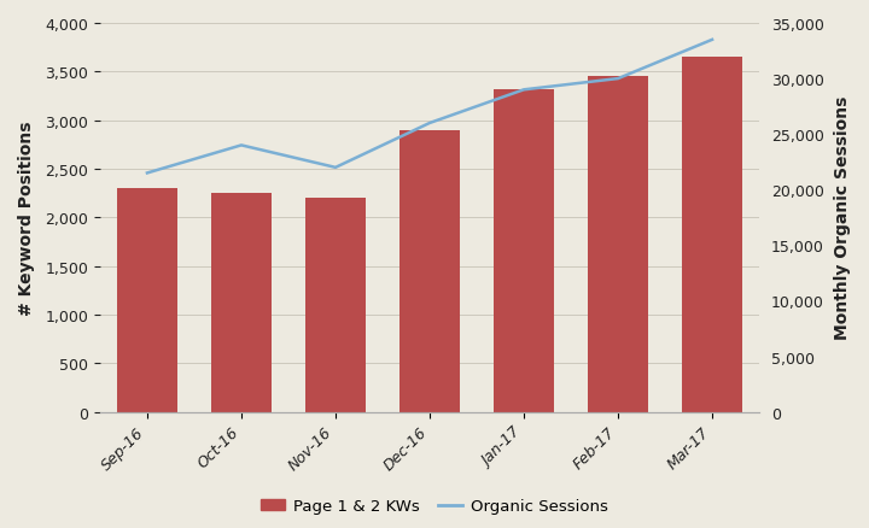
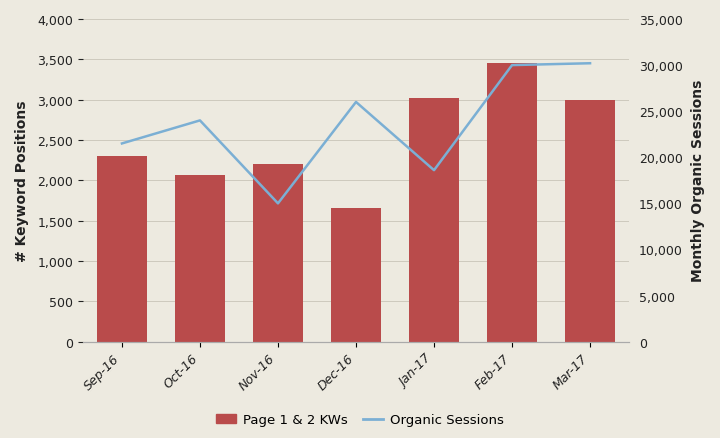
Page 1 & 2 KWs/Oct-16: 2,250 -> 2,060
Organic Sessions/Nov-16: 22,000 -> 15,000
Page 1 & 2 KWs/Dec-16: 2,900 -> 1,660
Page 1 & 2 KWs/Jan-17: 3,320 -> 3,020
Organic Sessions/Jan-17: 29,000 -> 18,600
Page 1 & 2 KWs/Mar-17: 3,650 -> 3,000
Organic Sessions/Mar-17: 33,500 -> 30,200
